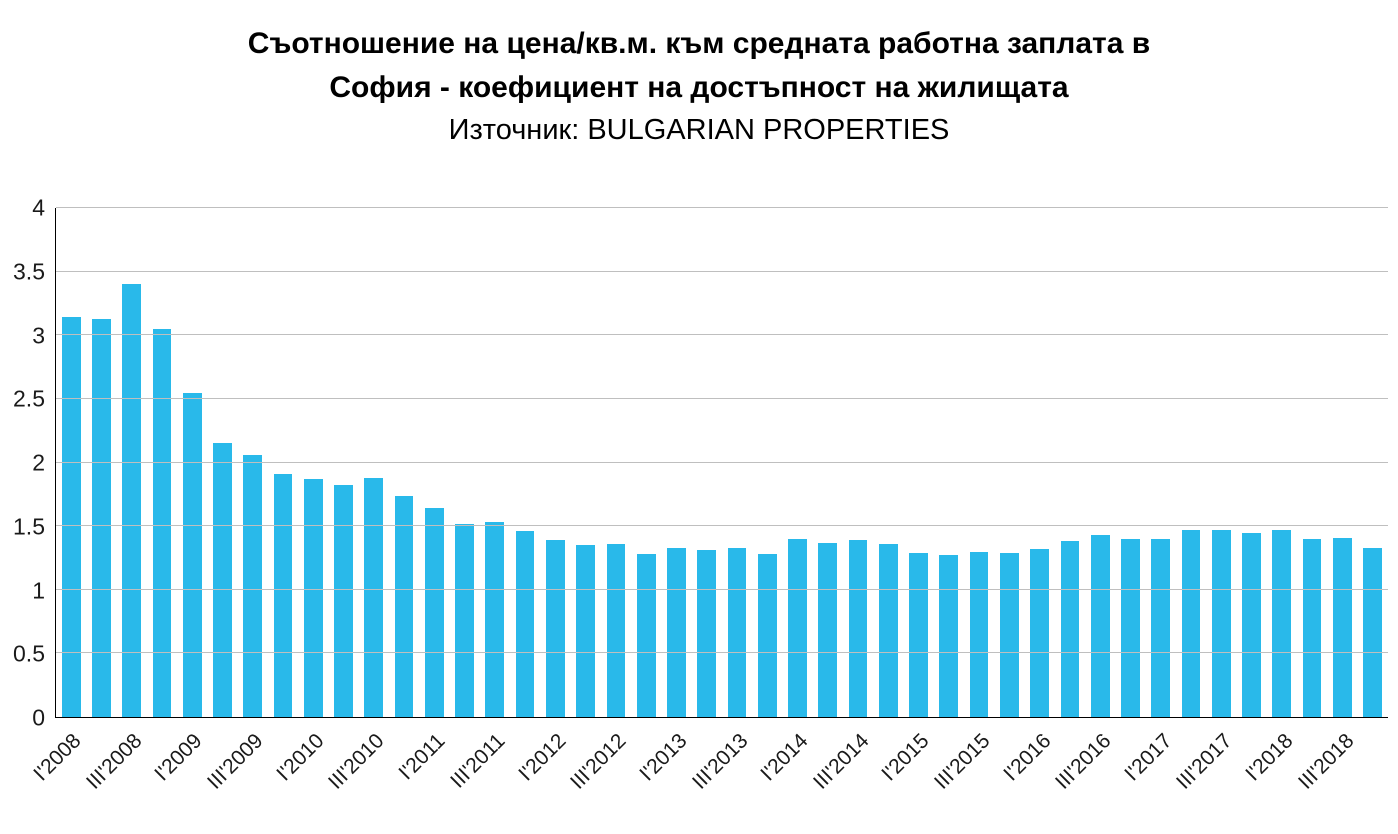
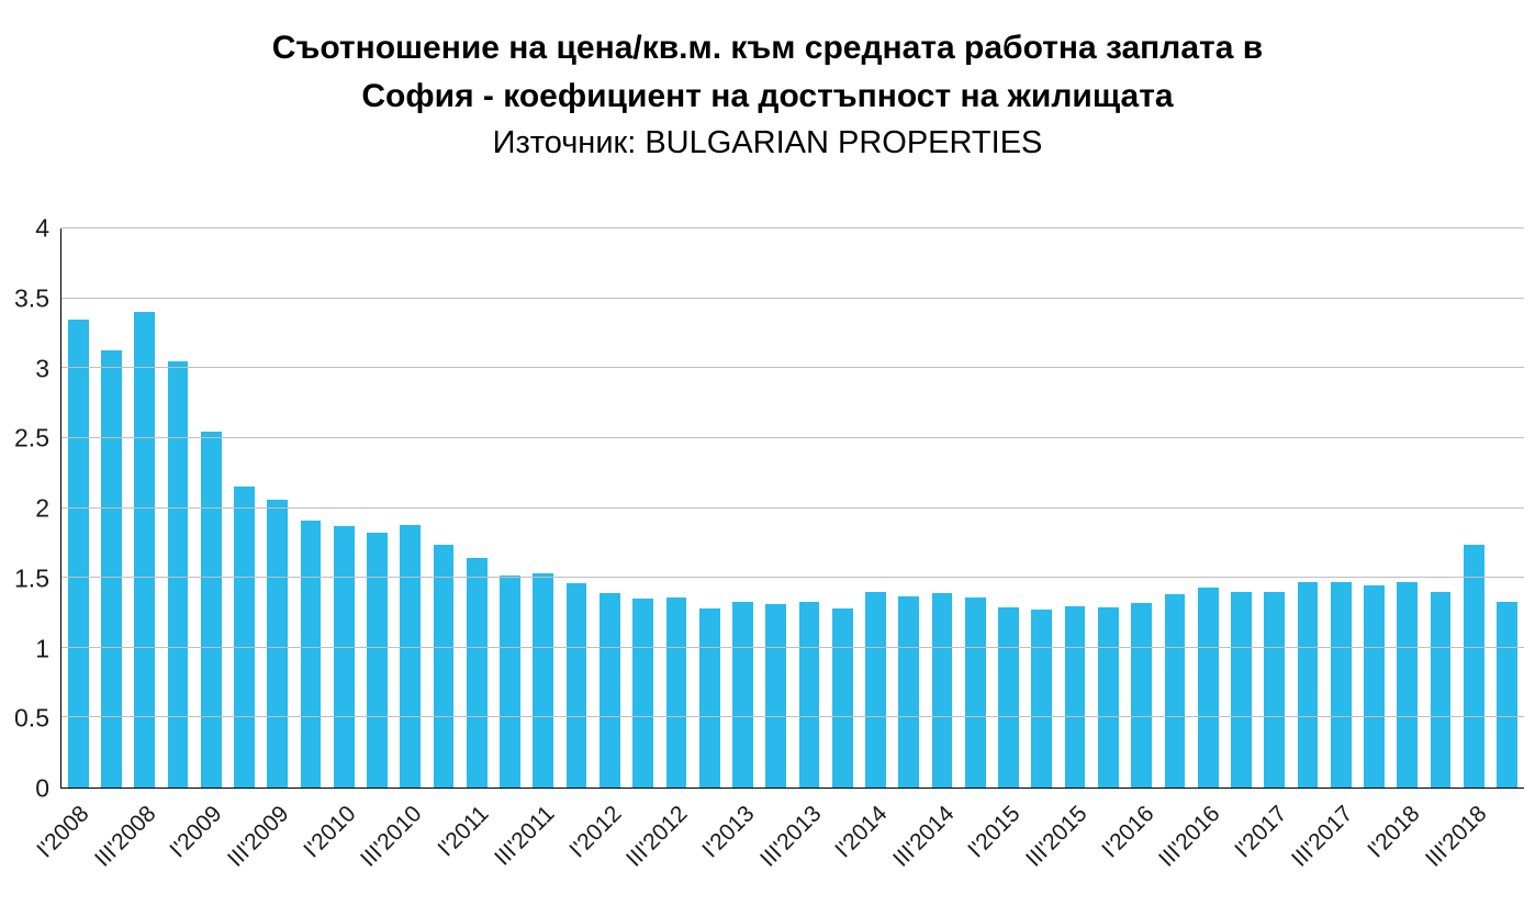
I'2008: 3.14 -> 3.35
III'2018: 1.41 -> 1.74
